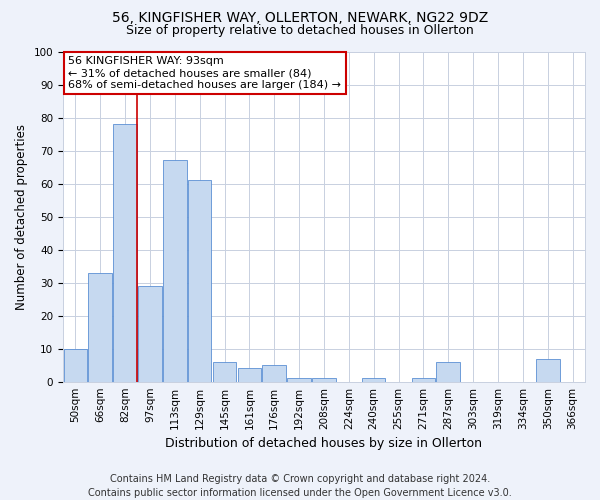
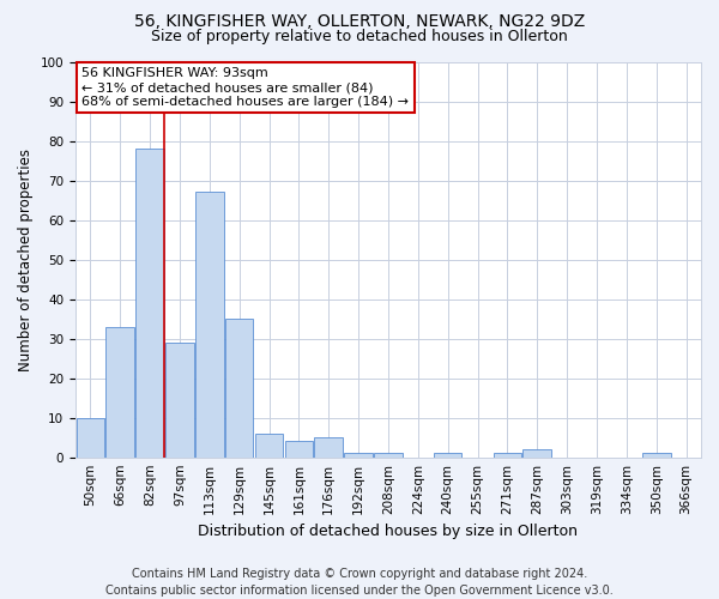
129sqm: 61 -> 35
287sqm: 6 -> 2
350sqm: 7 -> 1
